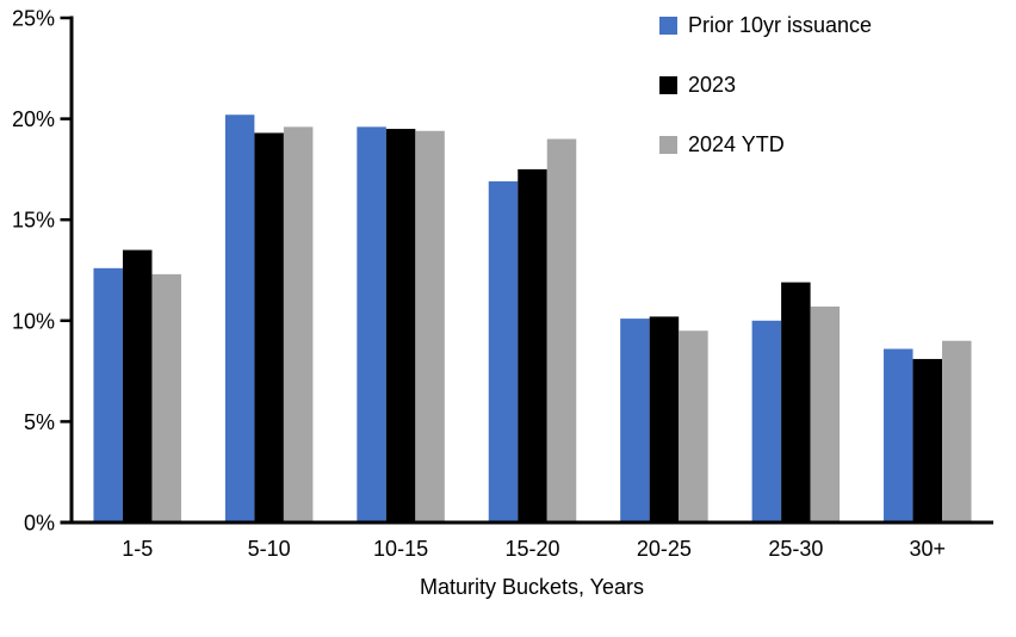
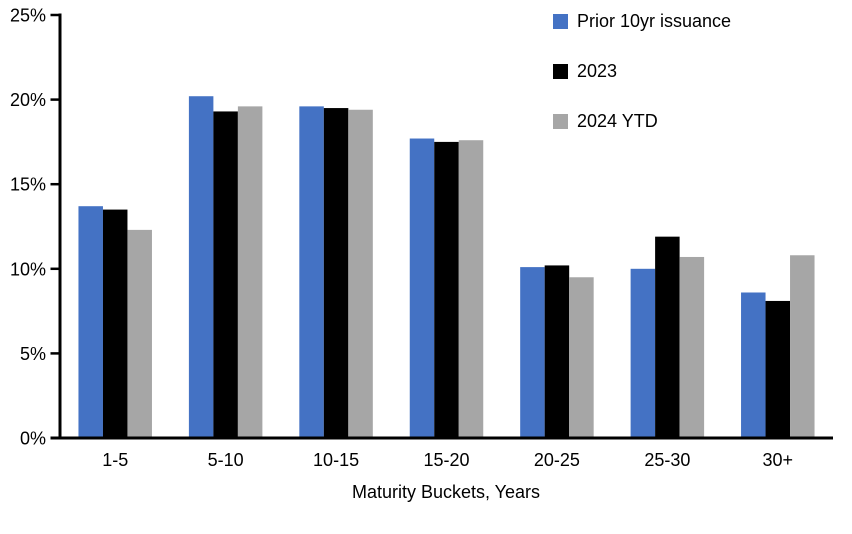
Prior 10yr issuance/1-5: 12.6% -> 13.7%
Prior 10yr issuance/15-20: 16.9% -> 17.7%
2024 YTD/15-20: 19.0% -> 17.6%
2024 YTD/30+: 9.0% -> 10.8%
